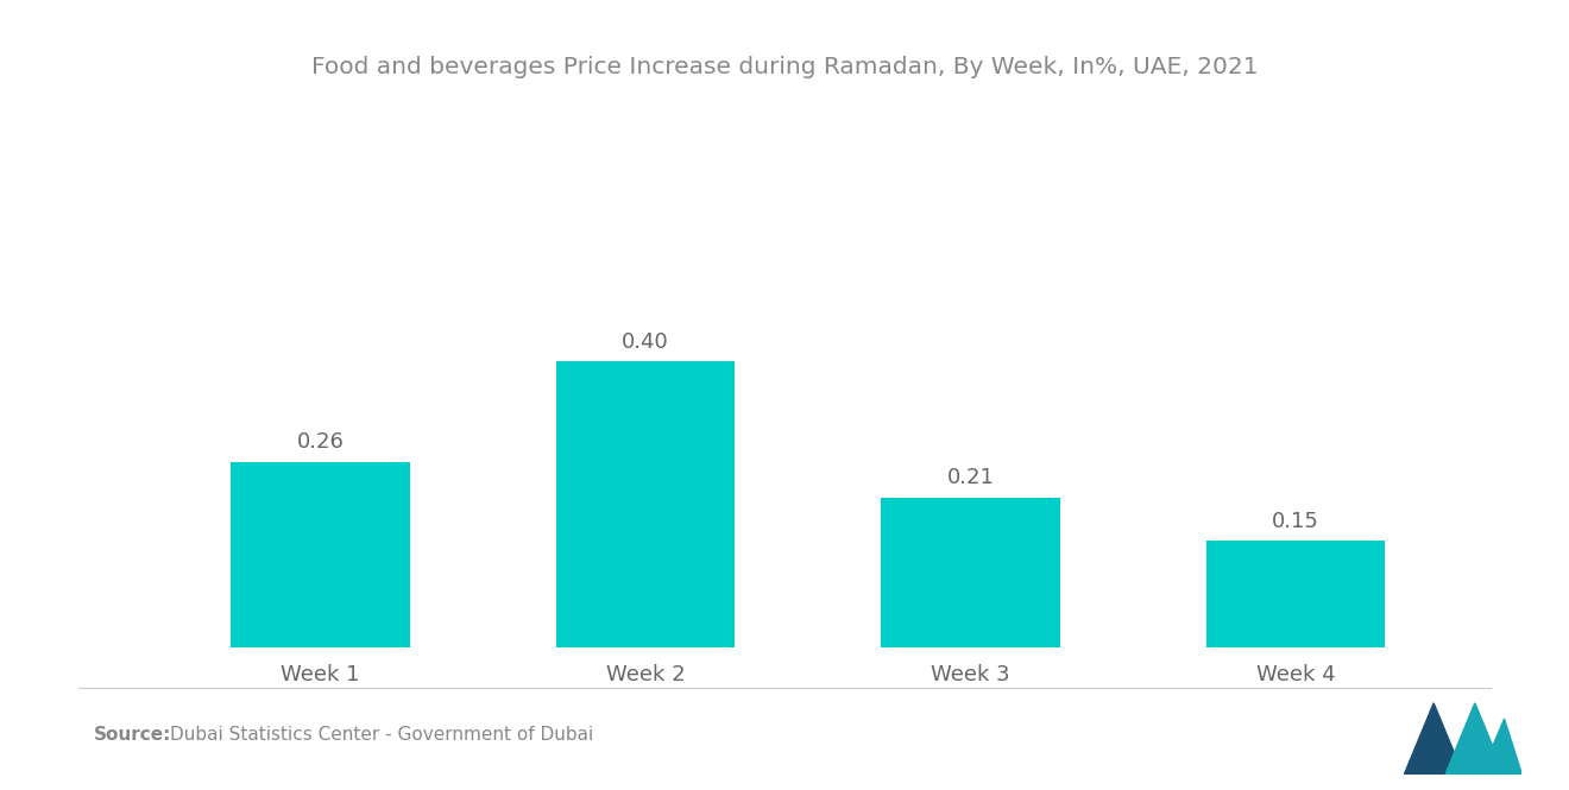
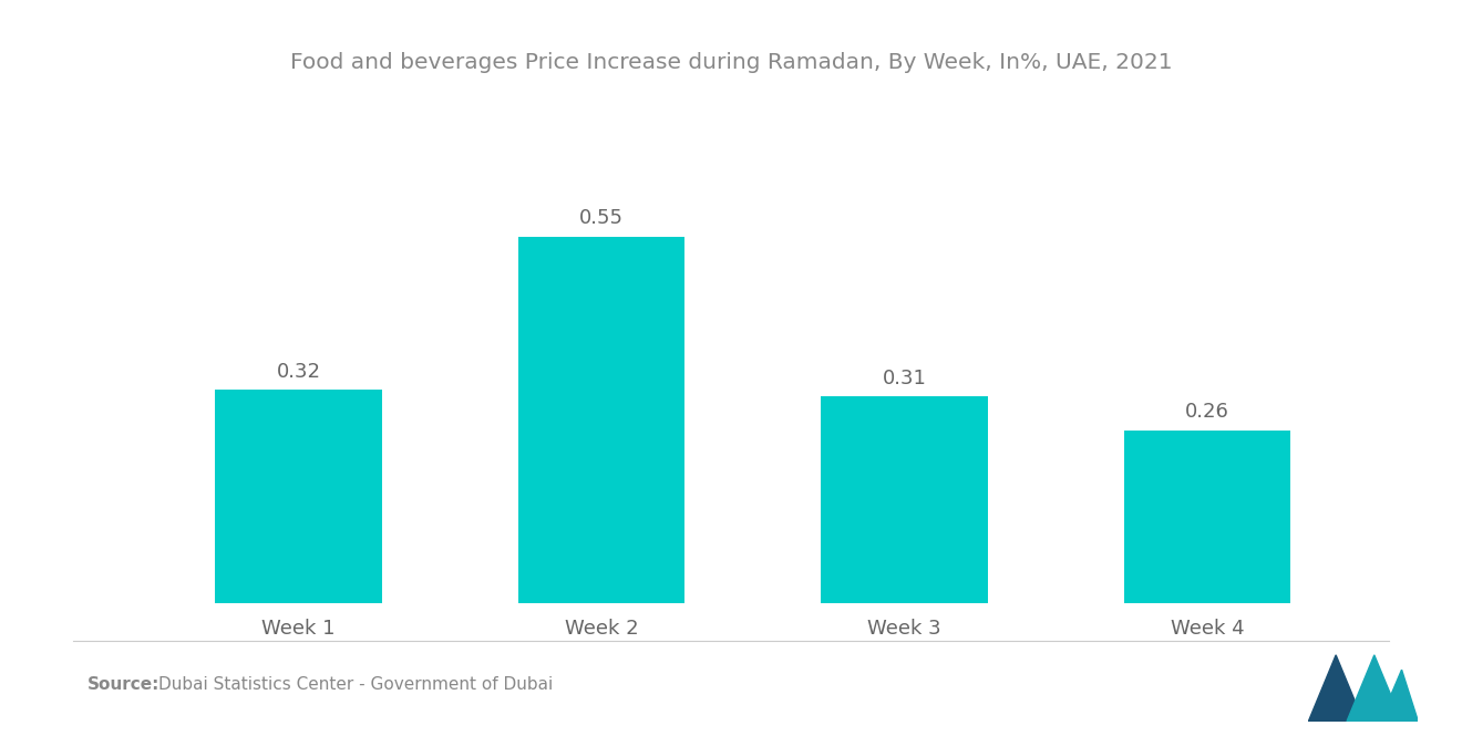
Week 1: 0.26 -> 0.32
Week 2: 0.40 -> 0.55
Week 3: 0.21 -> 0.31
Week 4: 0.15 -> 0.26
